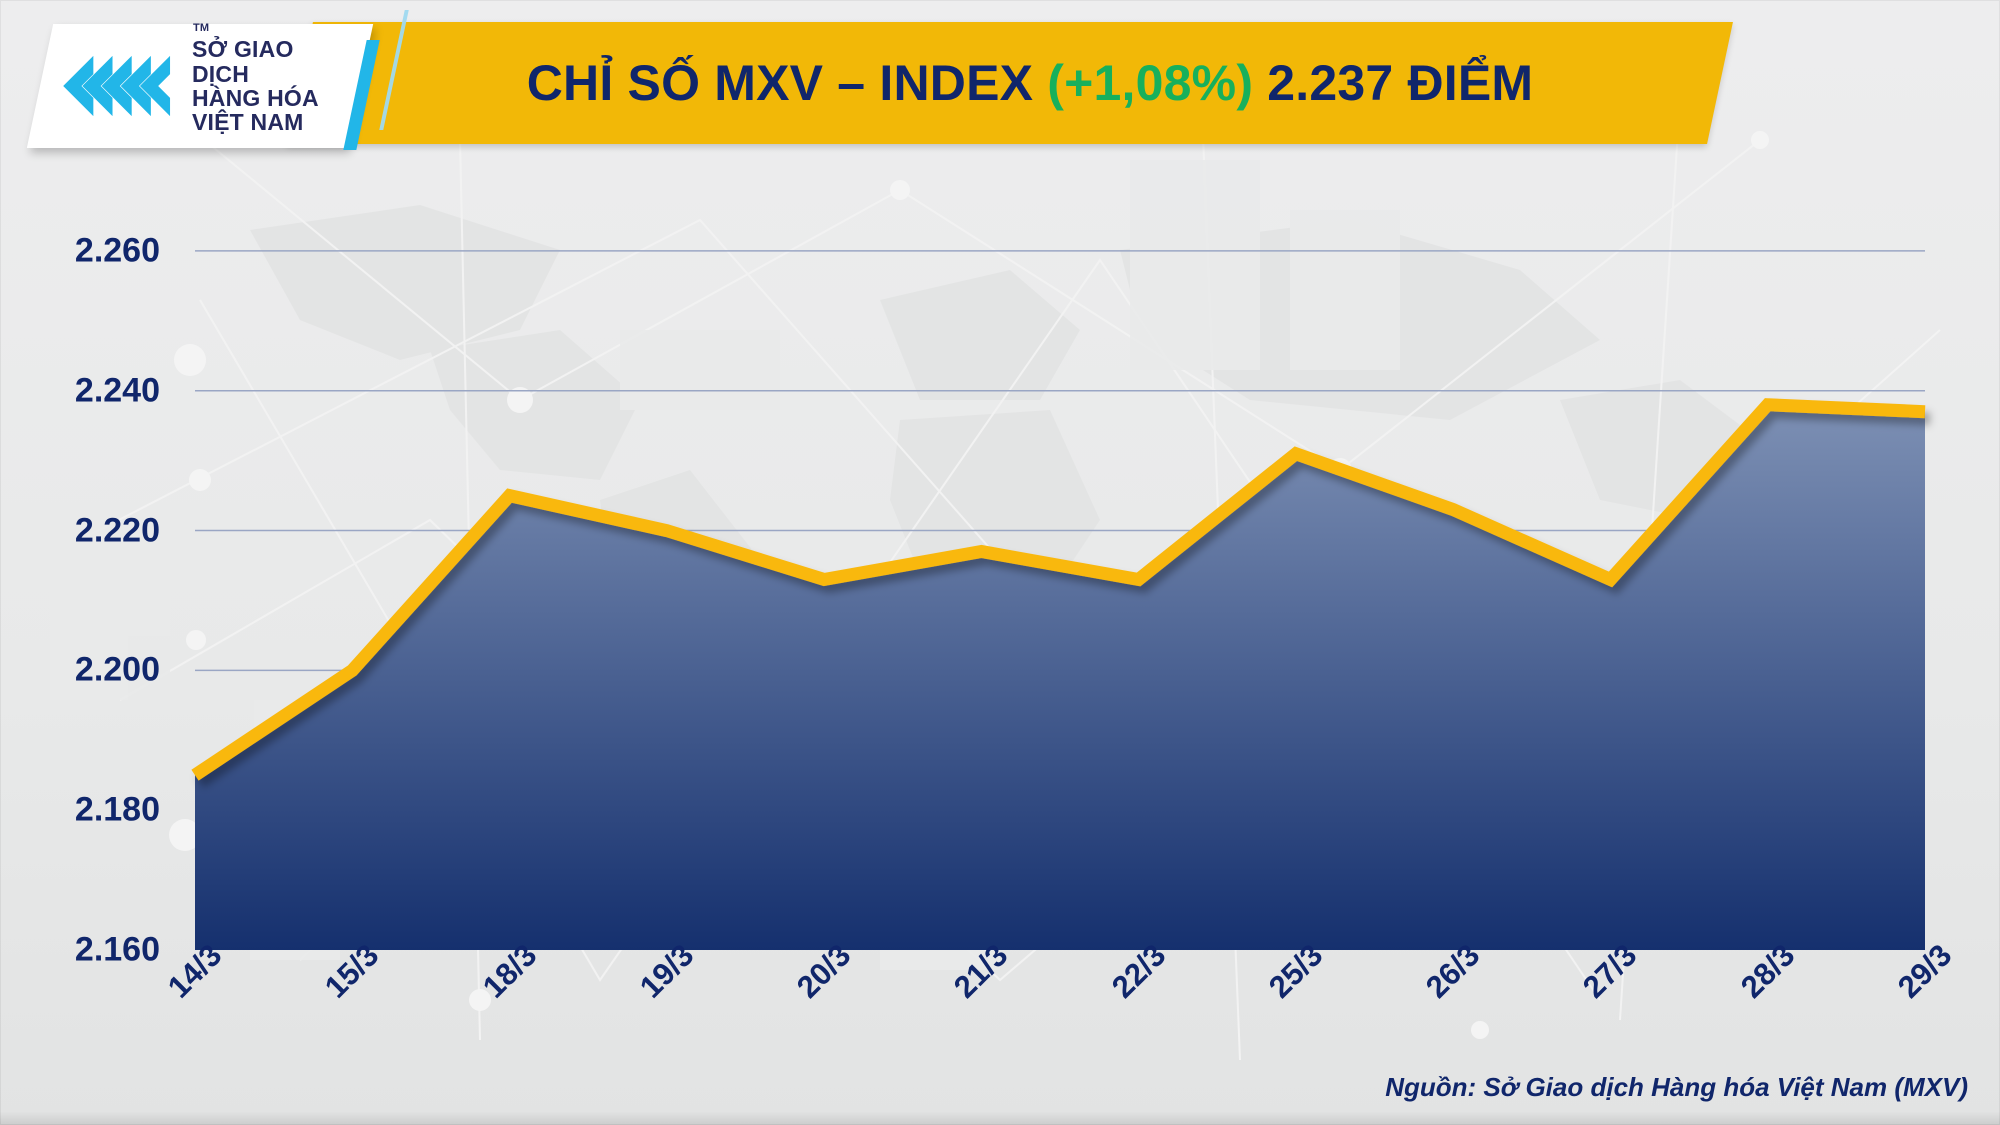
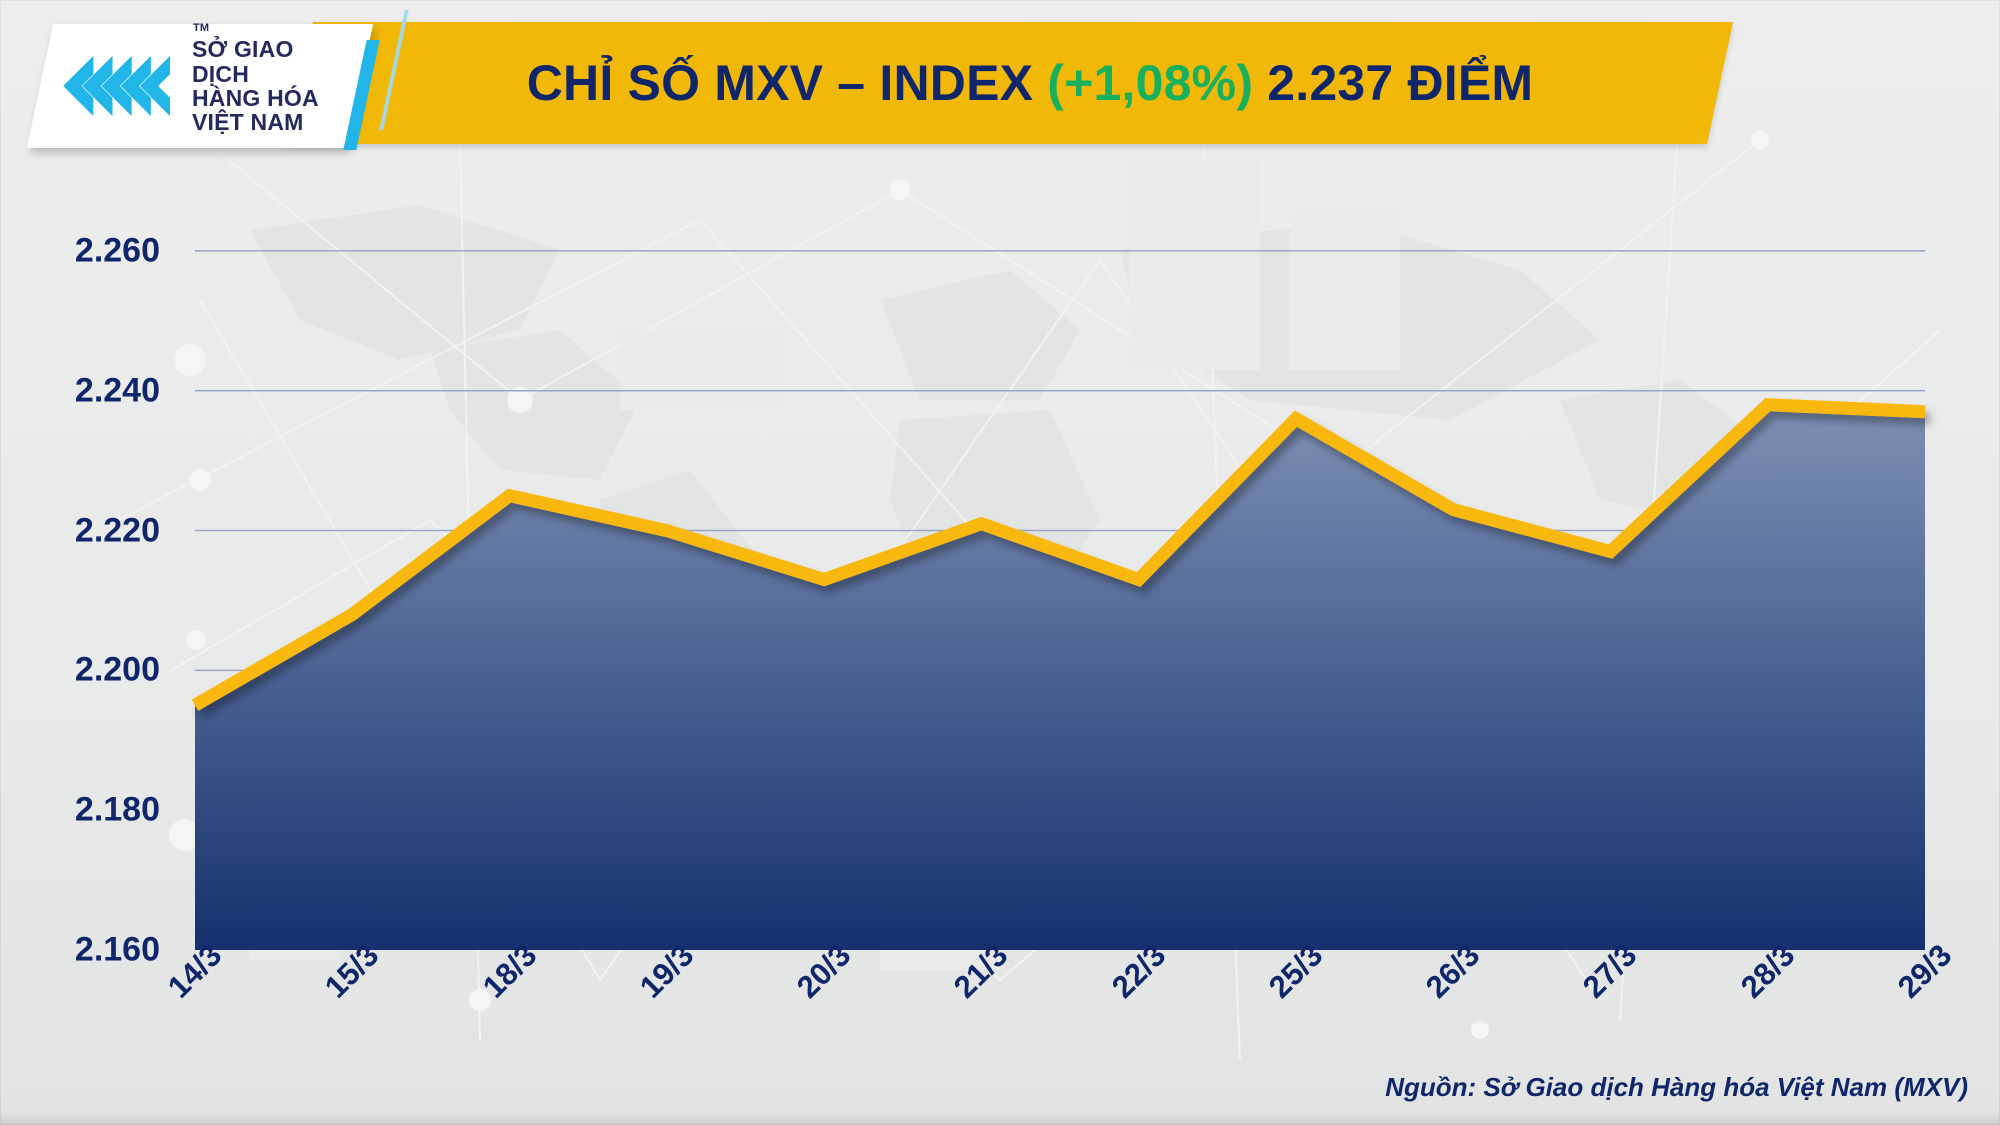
14/3: 2185 -> 2195
15/3: 2200 -> 2208
21/3: 2217 -> 2221
25/3: 2231 -> 2236
27/3: 2213 -> 2217
